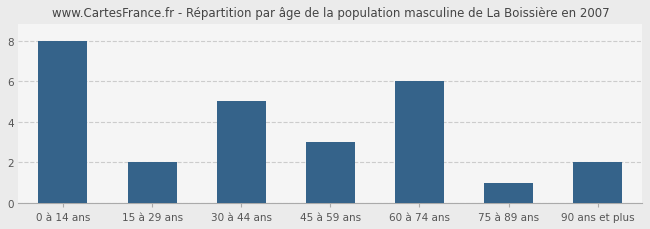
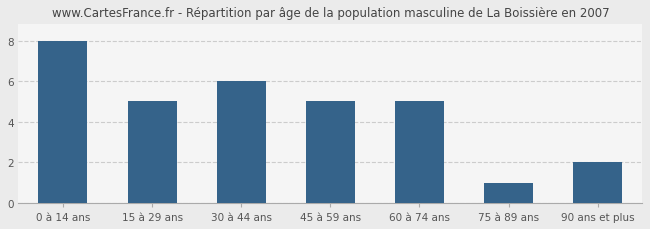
15 à 29 ans: 2 -> 5
30 à 44 ans: 5 -> 6
45 à 59 ans: 3 -> 5
60 à 74 ans: 6 -> 5
